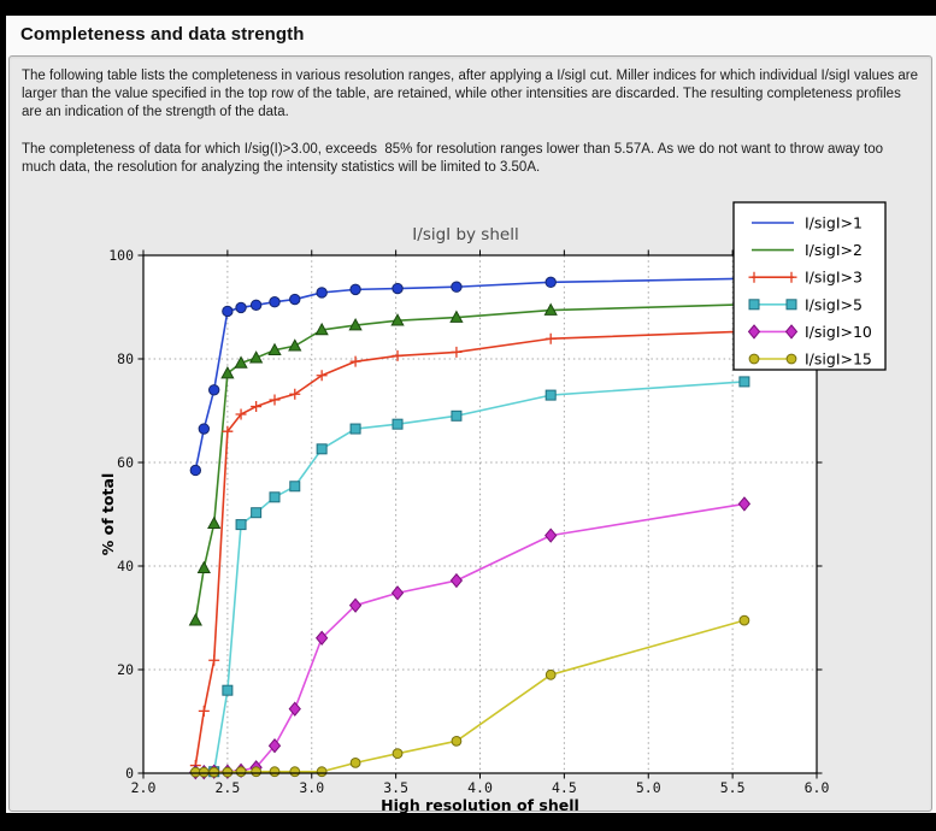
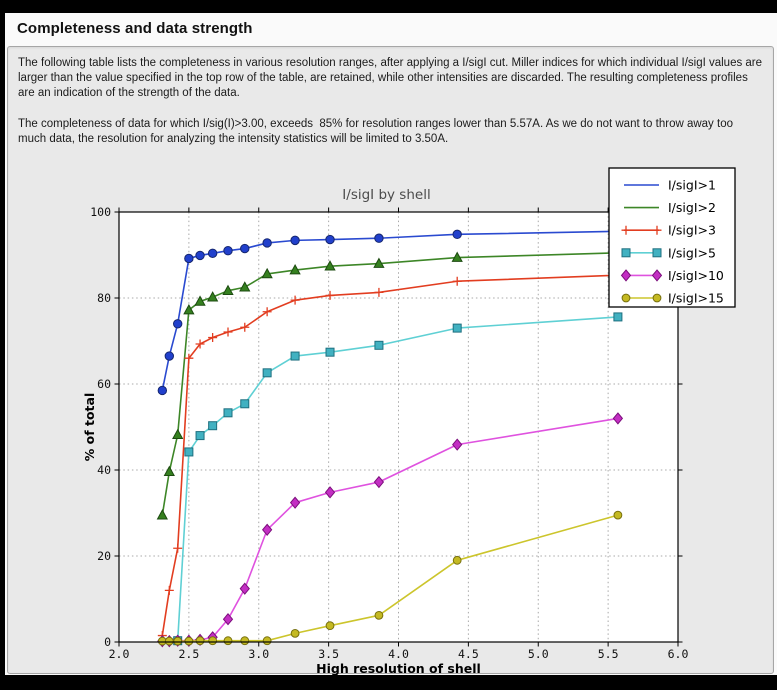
I/sigI>5/2.5: 16 -> 44
